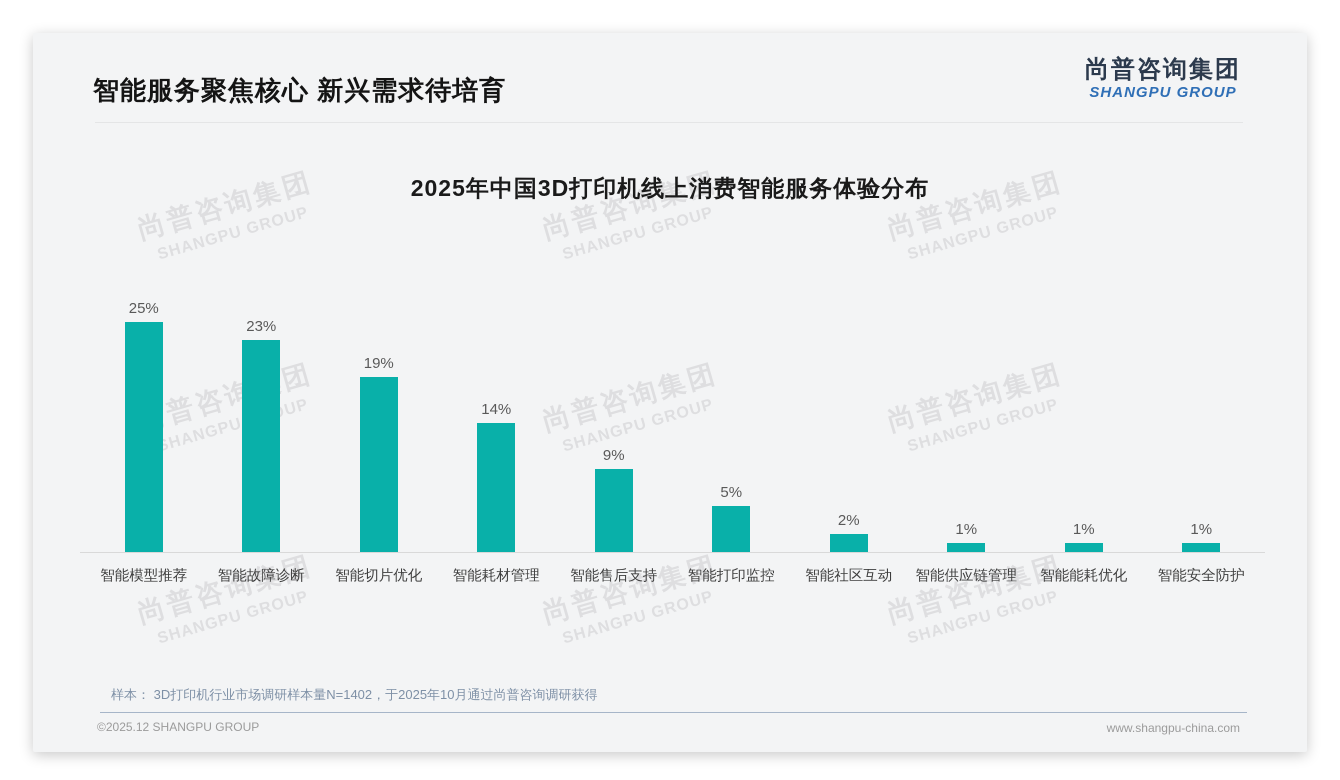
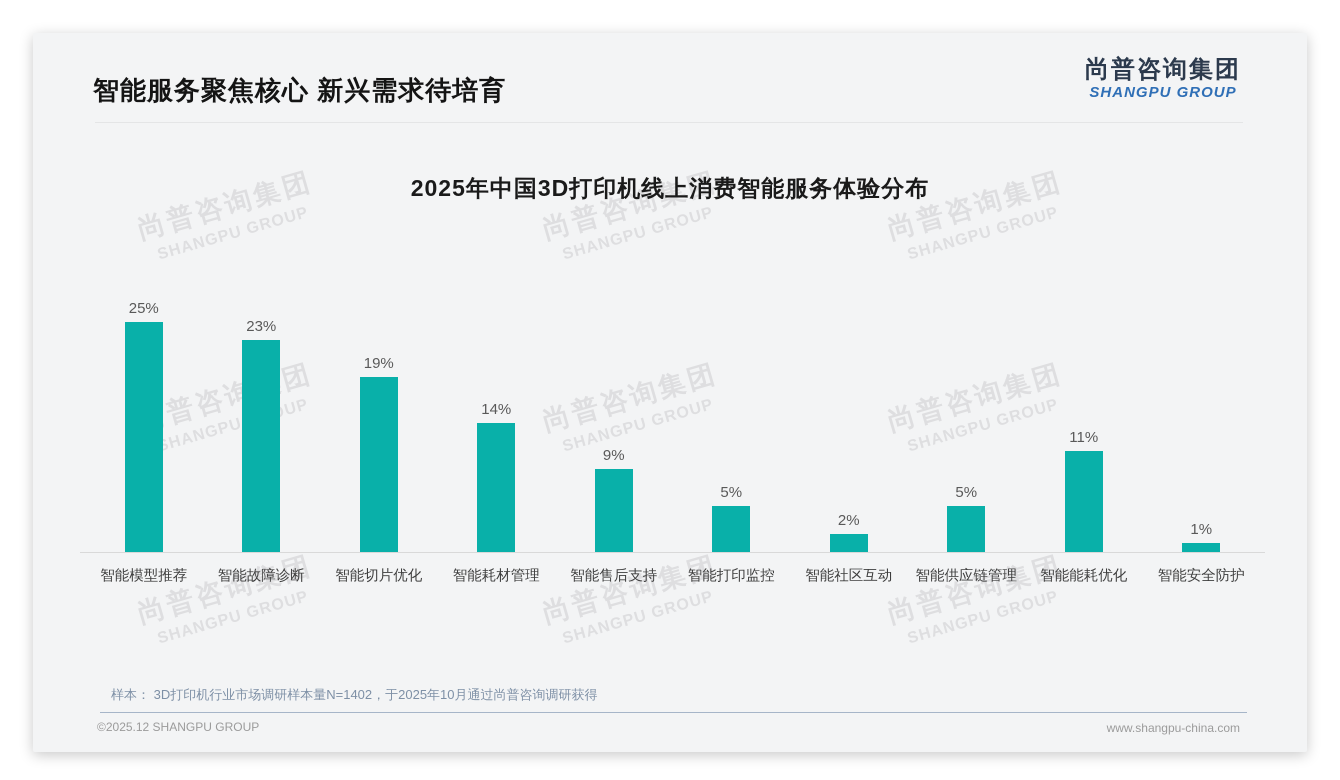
智能供应链管理: 1% -> 5%
智能能耗优化: 1% -> 11%
